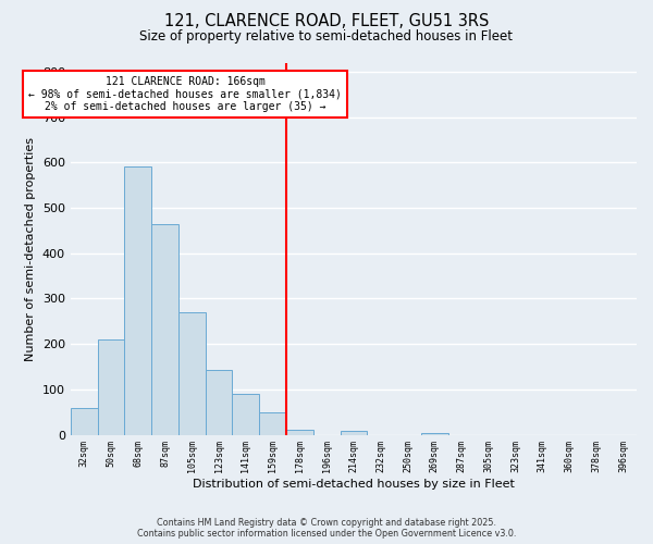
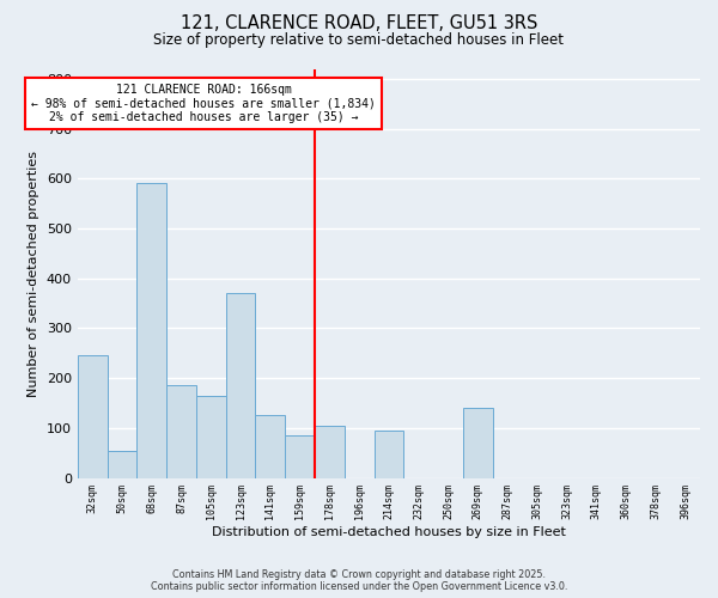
32sqm: 60 -> 245
50sqm: 210 -> 55
87sqm: 463 -> 185
105sqm: 271 -> 165
123sqm: 144 -> 370
141sqm: 90 -> 125
159sqm: 50 -> 85
178sqm: 10 -> 105
214sqm: 8 -> 95
269sqm: 3 -> 140
